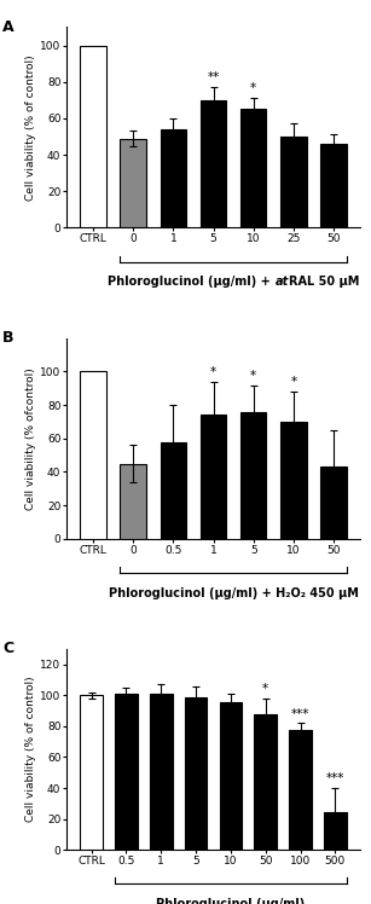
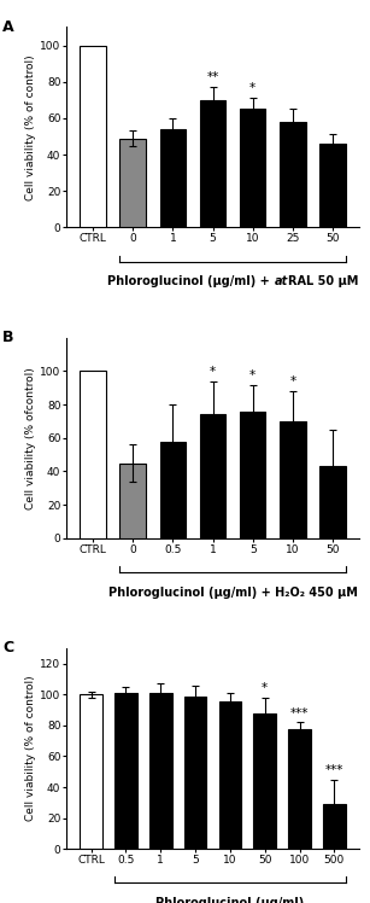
25: 50 -> 58
500: 24 -> 29
